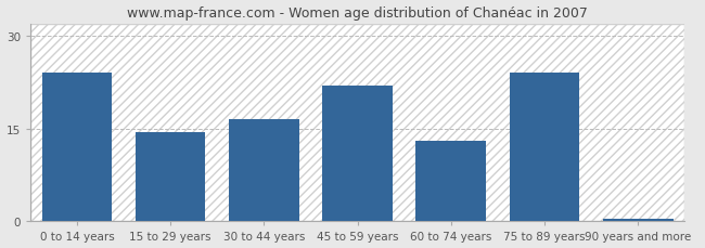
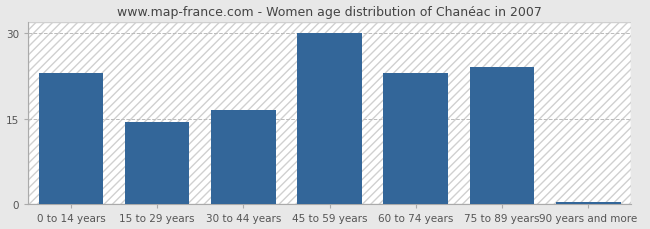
0 to 14 years: 24.0 -> 23.0
45 to 59 years: 22.0 -> 30.0
60 to 74 years: 13.0 -> 23.0
